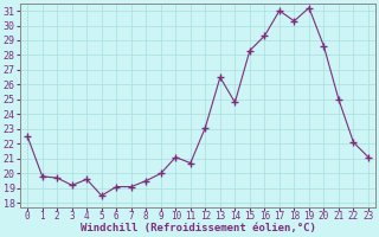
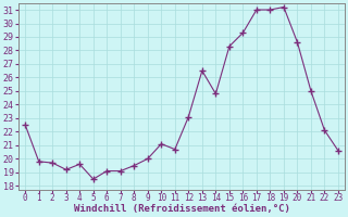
18: 30.3 -> 31.0
23: 21.1 -> 20.6
